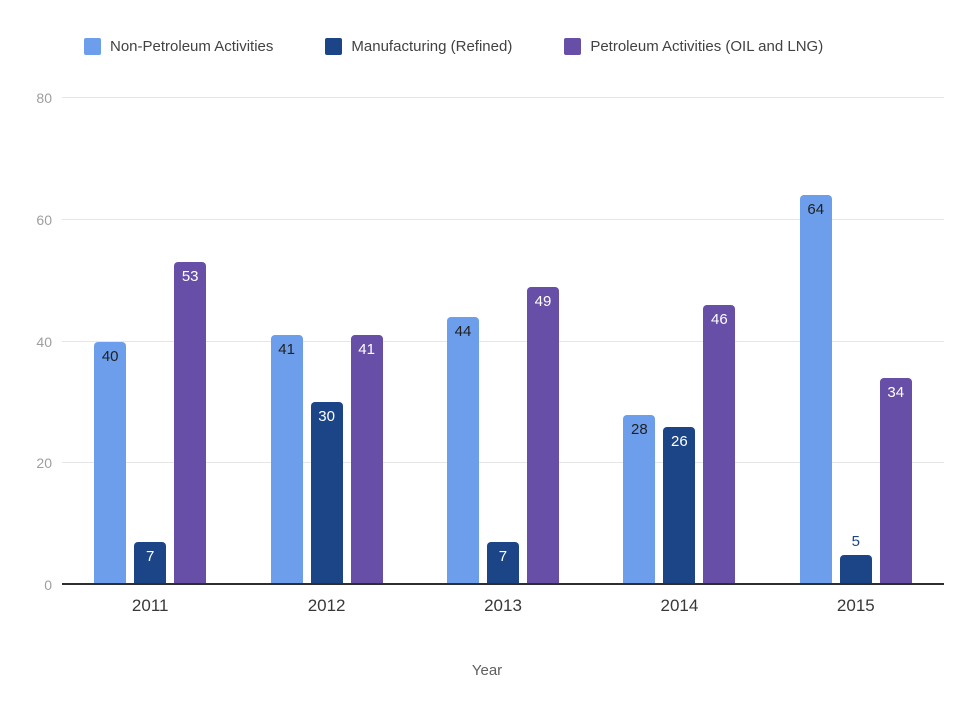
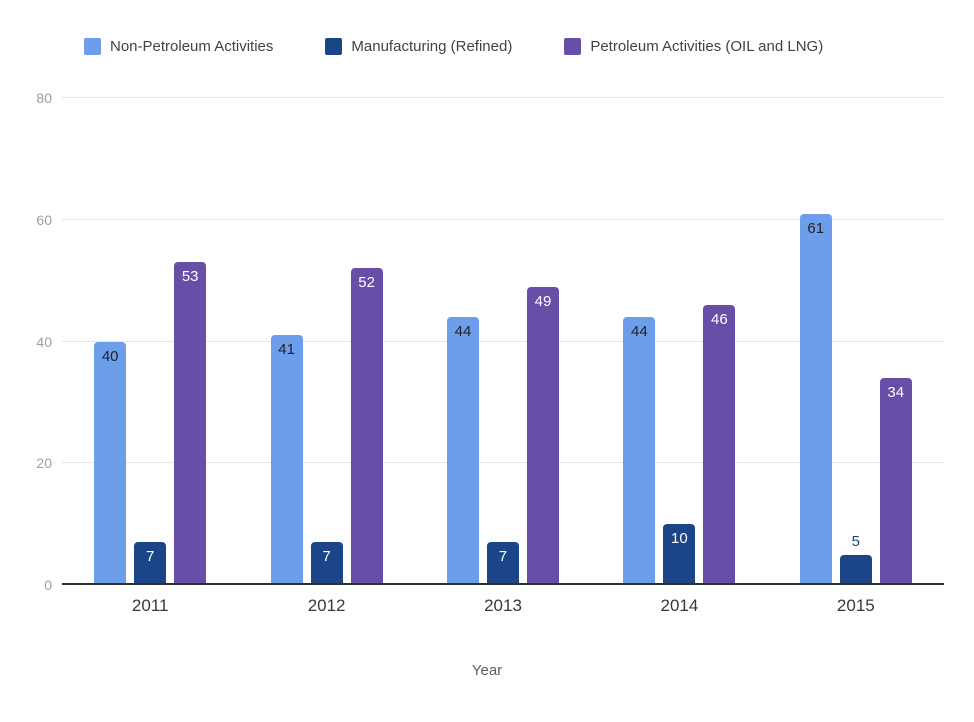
Manufacturing (Refined)/2012: 30 -> 7
Petroleum Activities (OIL and LNG)/2012: 41 -> 52
Non-Petroleum Activities/2014: 28 -> 44
Manufacturing (Refined)/2014: 26 -> 10
Non-Petroleum Activities/2015: 64 -> 61
